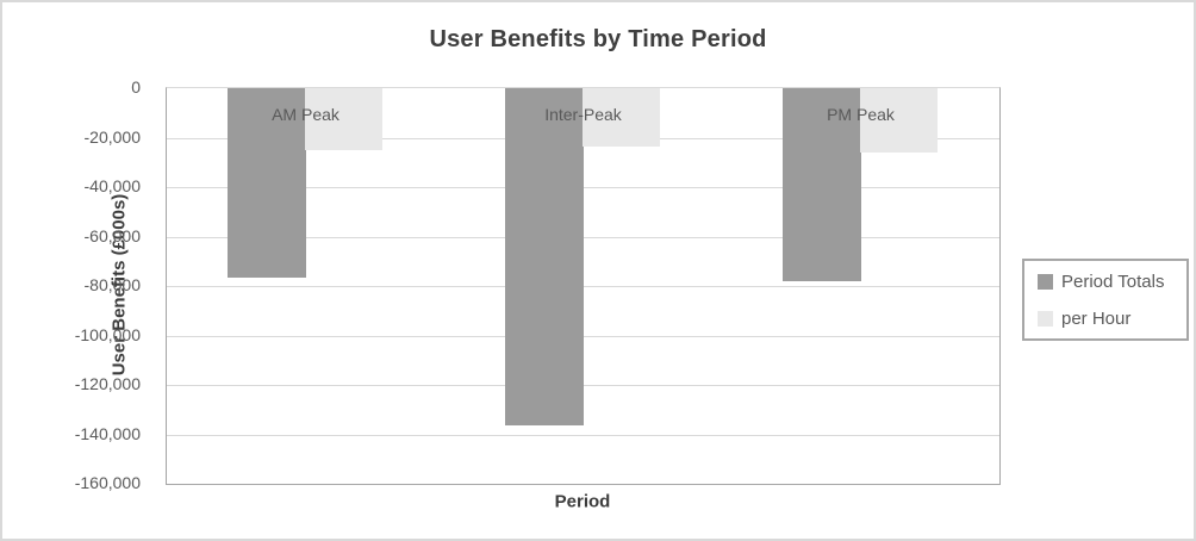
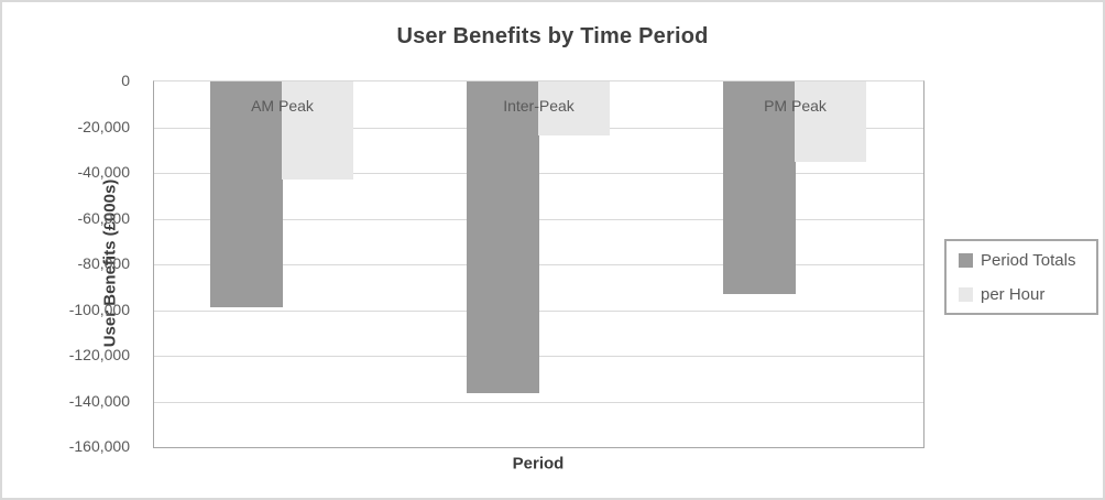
Period Totals/AM Peak: -76000 -> -99000
per Hour/AM Peak: -25000 -> -43000
Period Totals/PM Peak: -78000 -> -93000
per Hour/PM Peak: -26000 -> -35000
